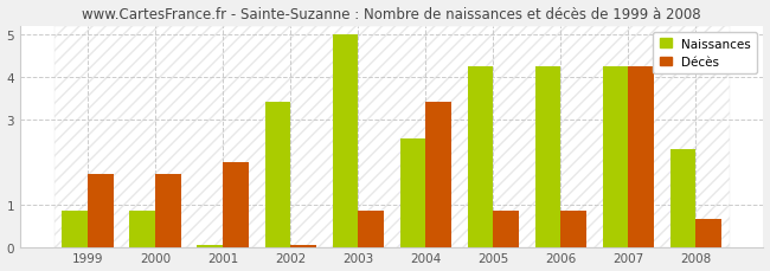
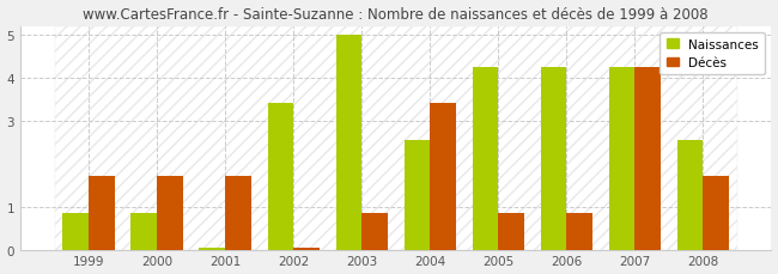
Décès/2001: 2.00 -> 1.70
Naissances/2008: 2.30 -> 2.55
Décès/2008: 0.65 -> 1.70
